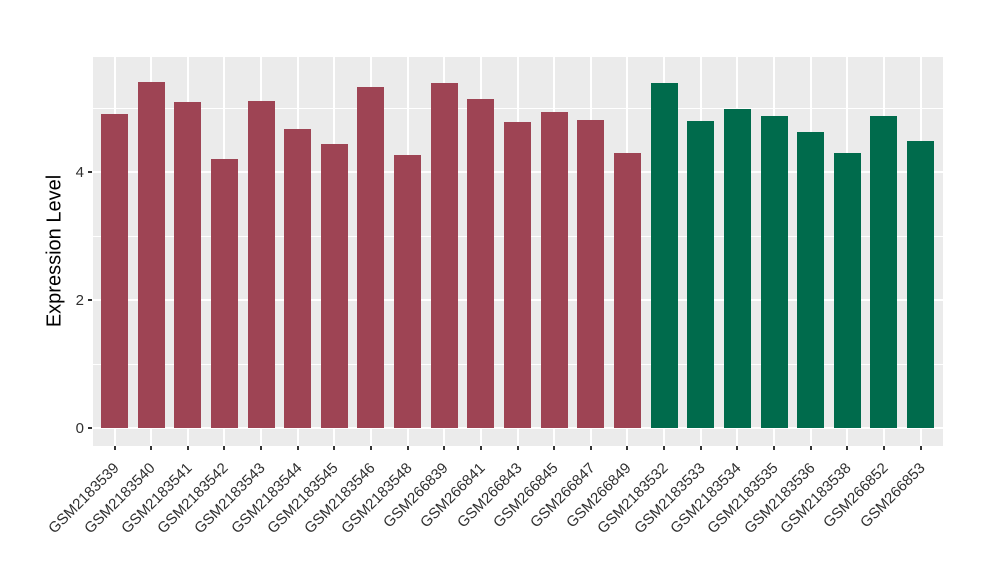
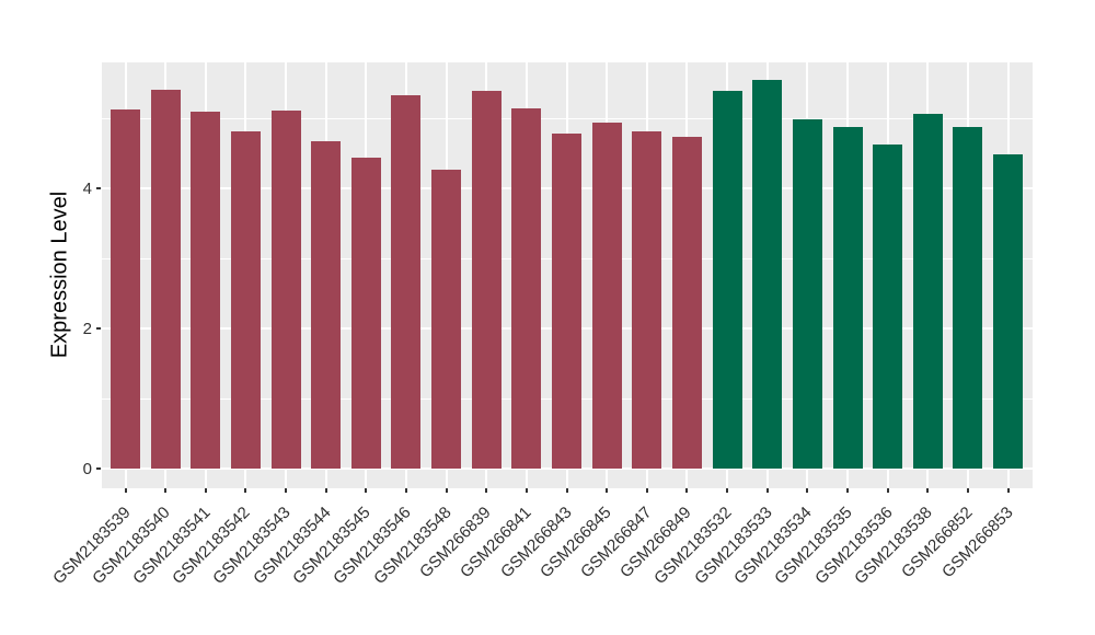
GSM2183539: 4.9 -> 5.1
GSM2183542: 4.2 -> 4.8
GSM266849: 4.3 -> 4.7
GSM2183533: 4.8 -> 5.5
GSM2183538: 4.3 -> 5.1
